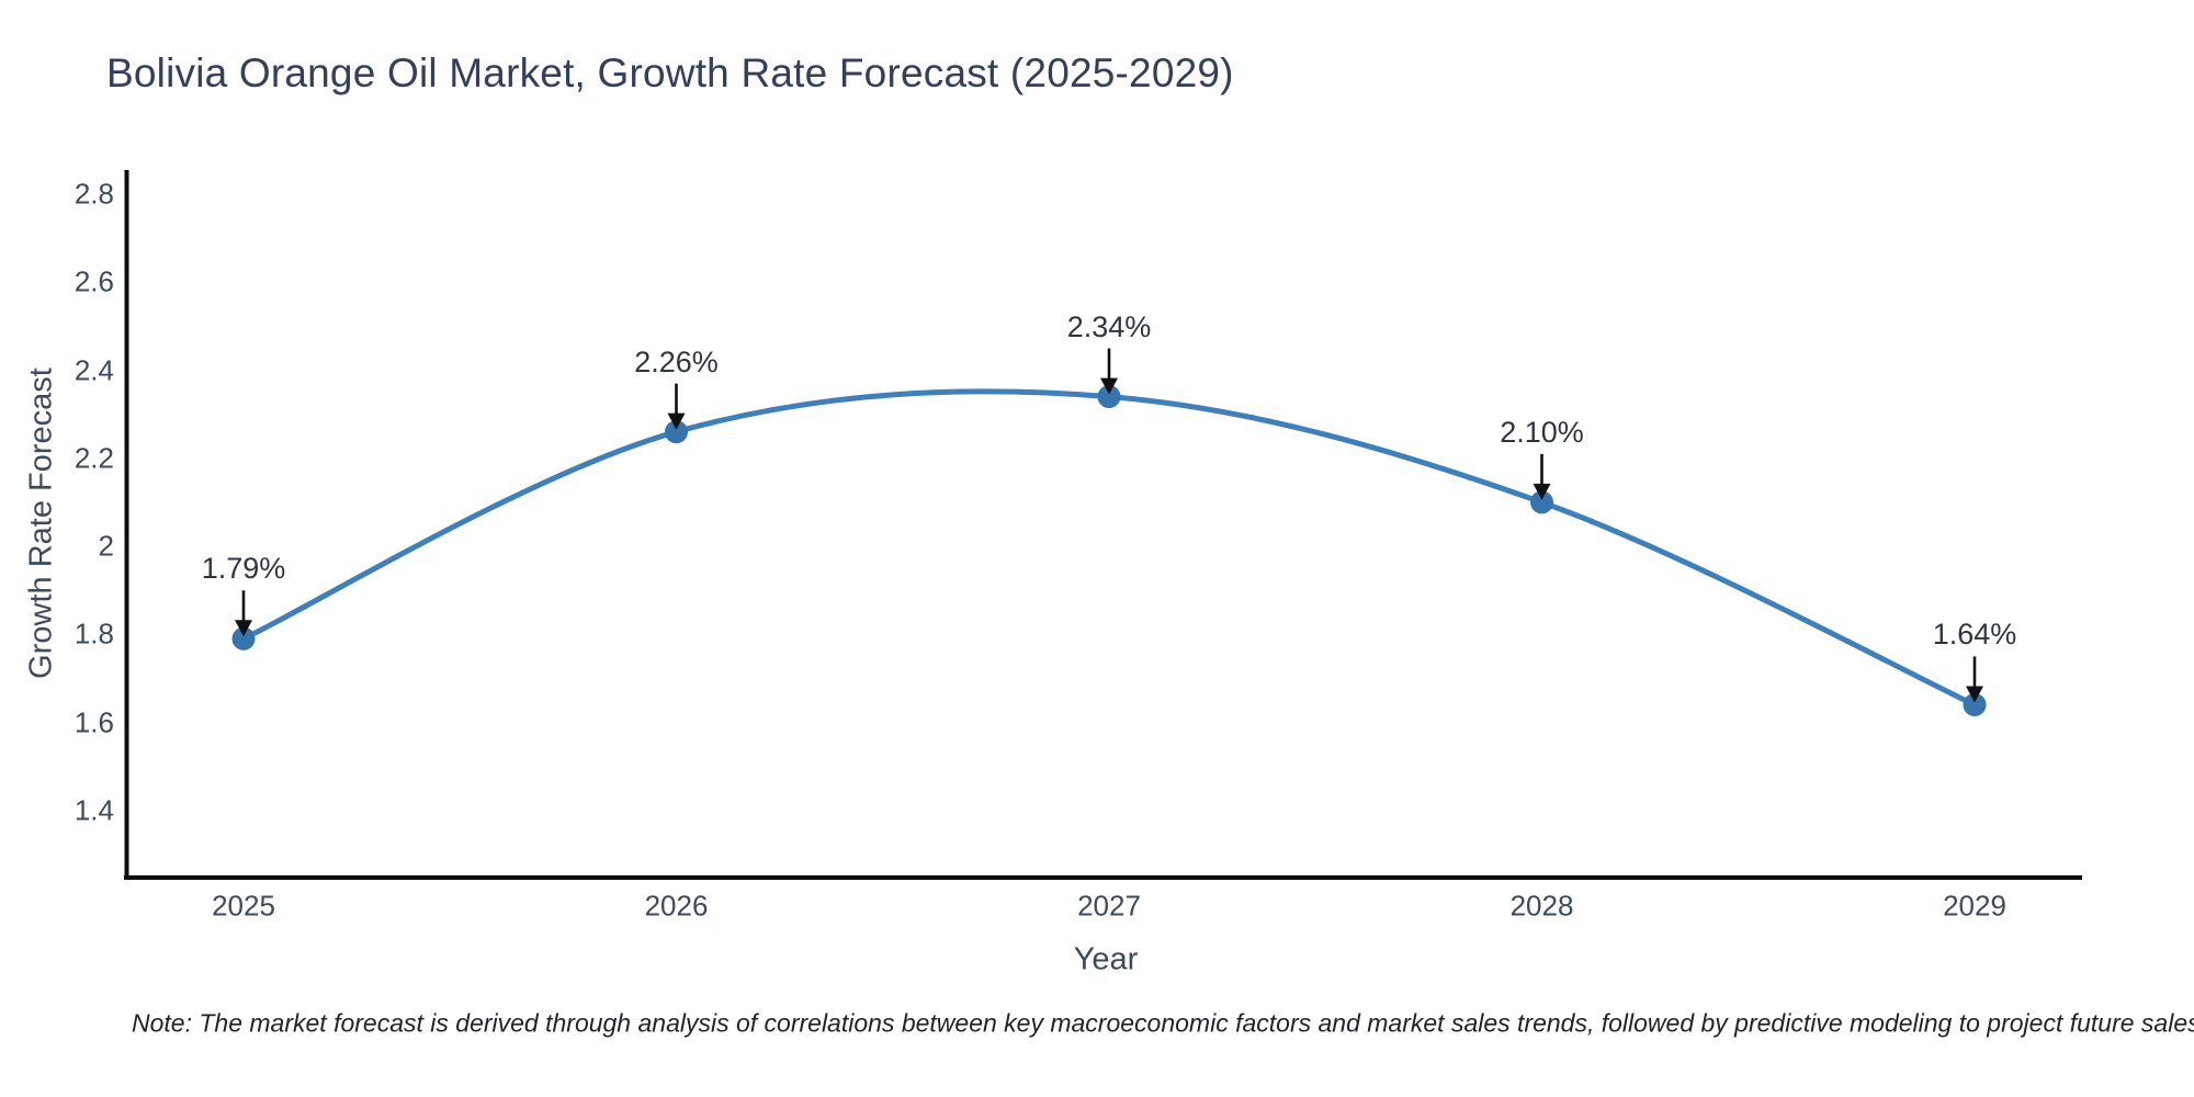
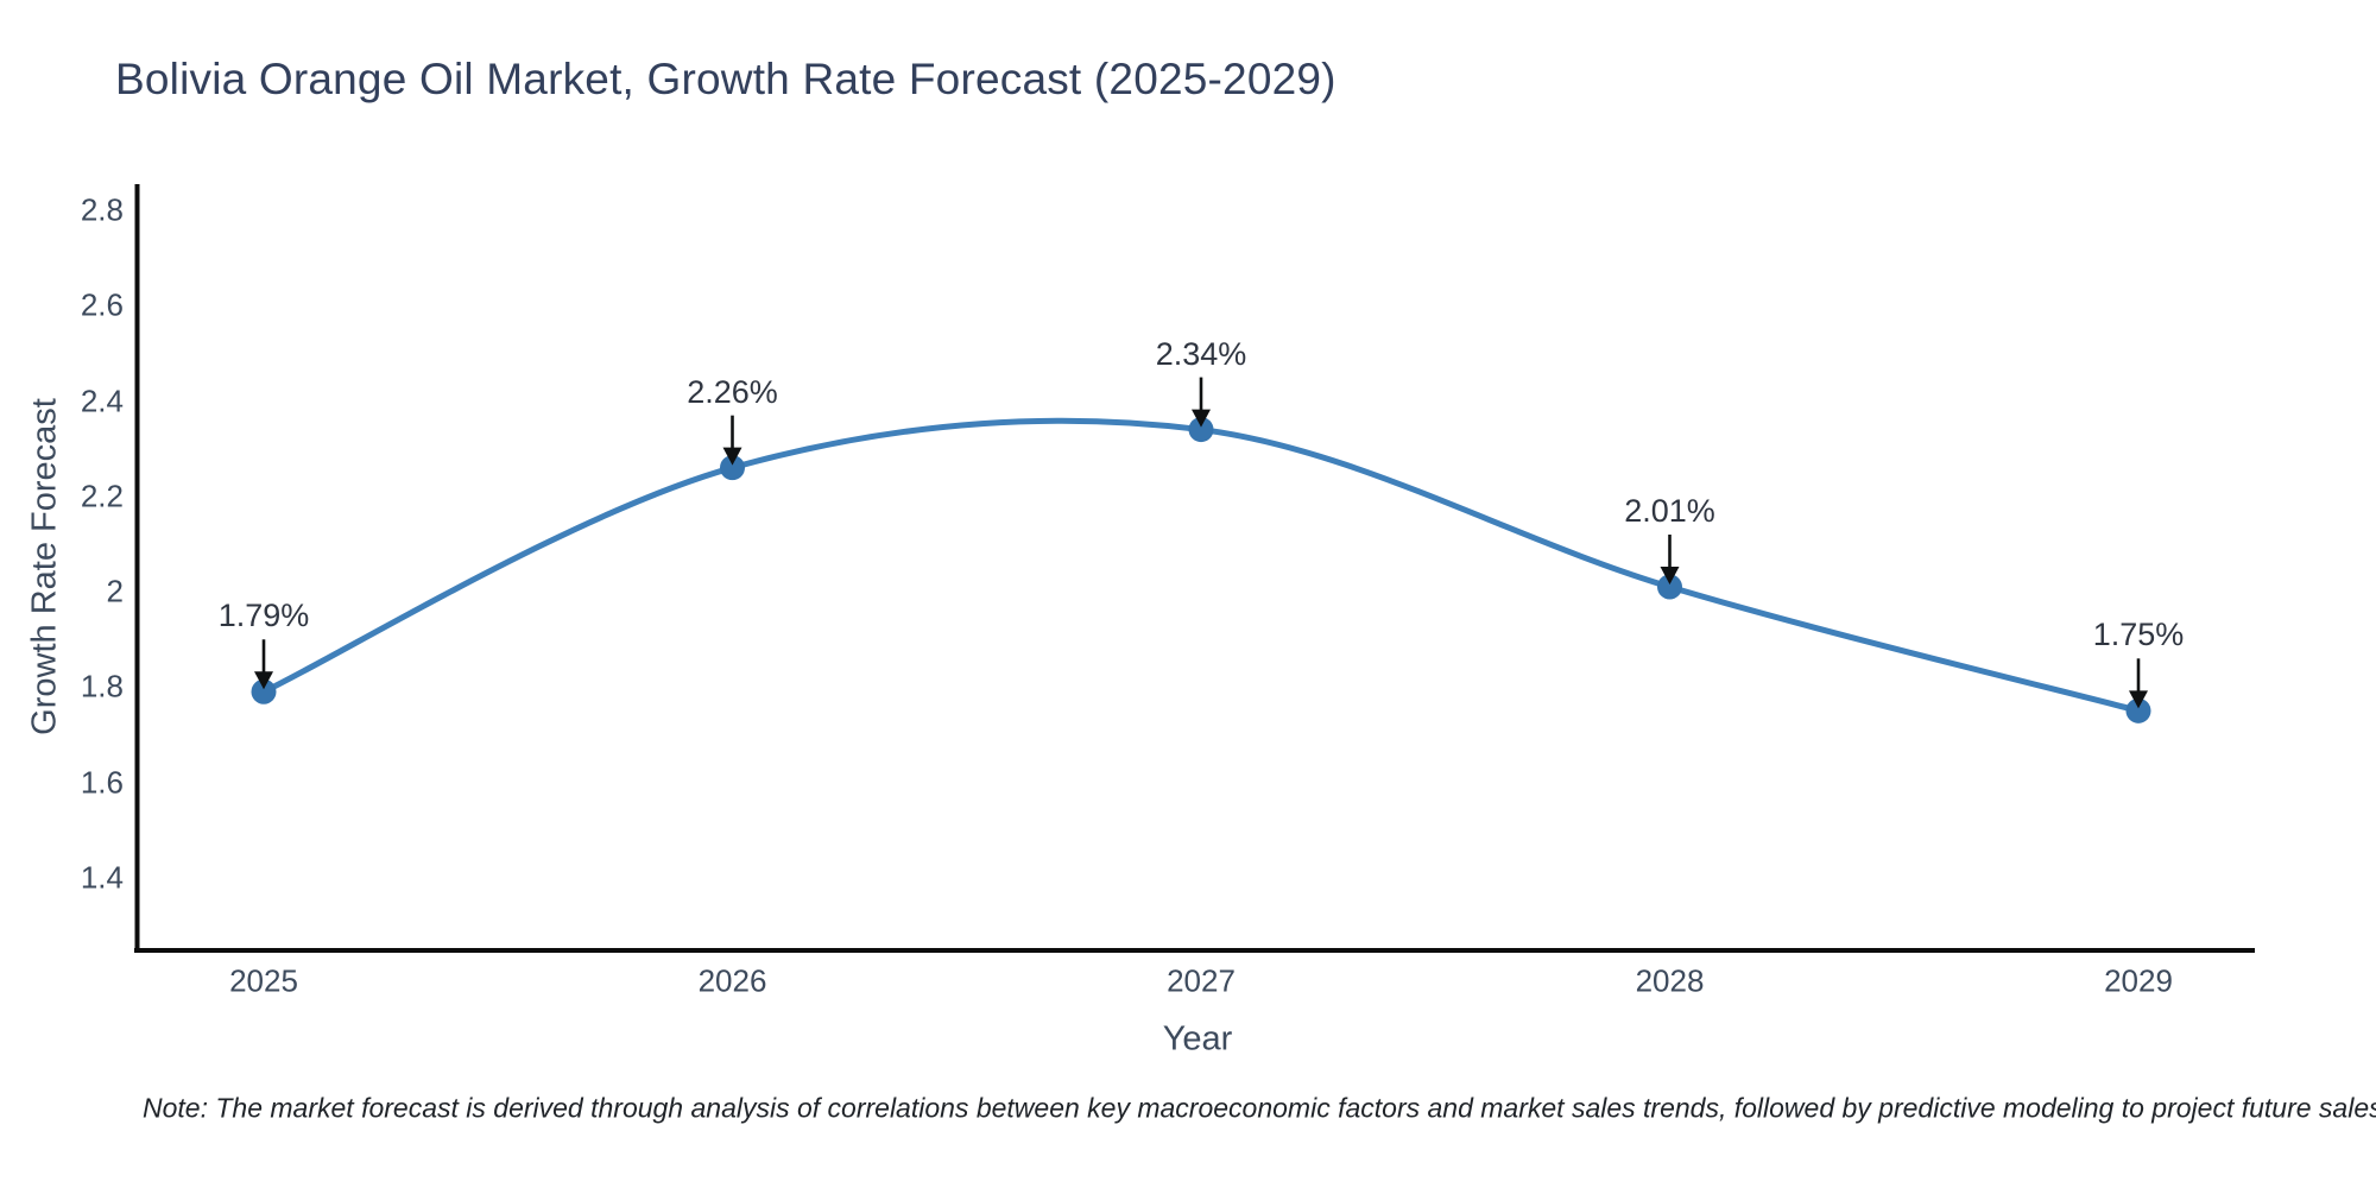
2028: 2.10% -> 2.01%
2029: 1.64% -> 1.75%
